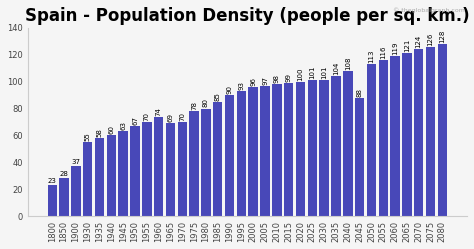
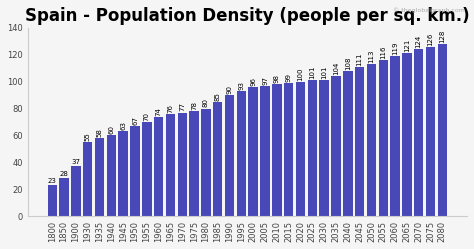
1965: 69 -> 76
1970: 70 -> 77
2045: 88 -> 111
